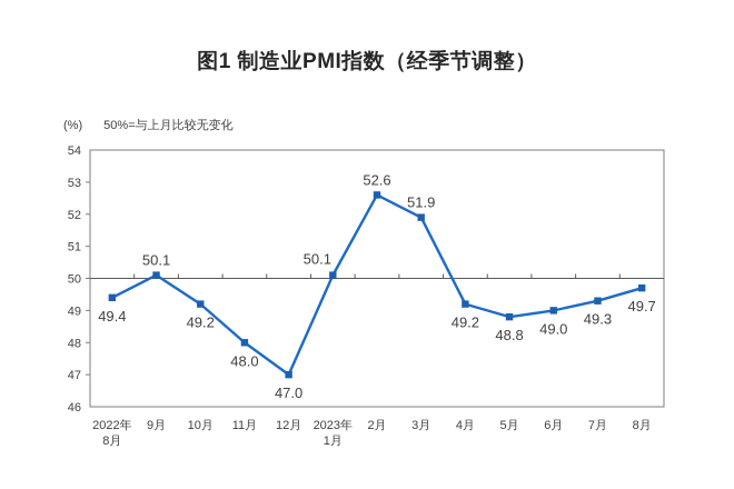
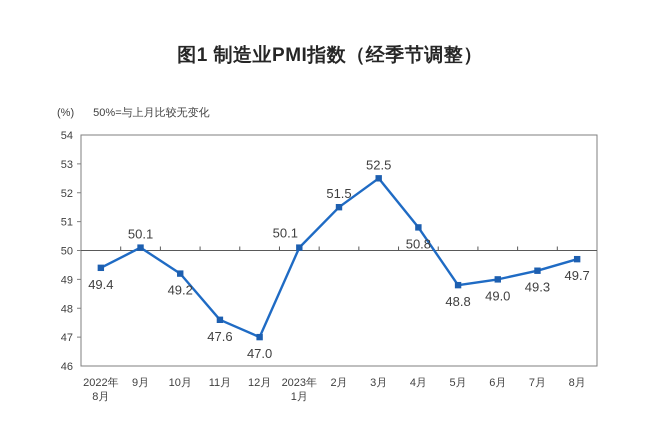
11月: 48.0 -> 47.6
2月: 52.6 -> 51.5
3月: 51.9 -> 52.5
4月: 49.2 -> 50.8
